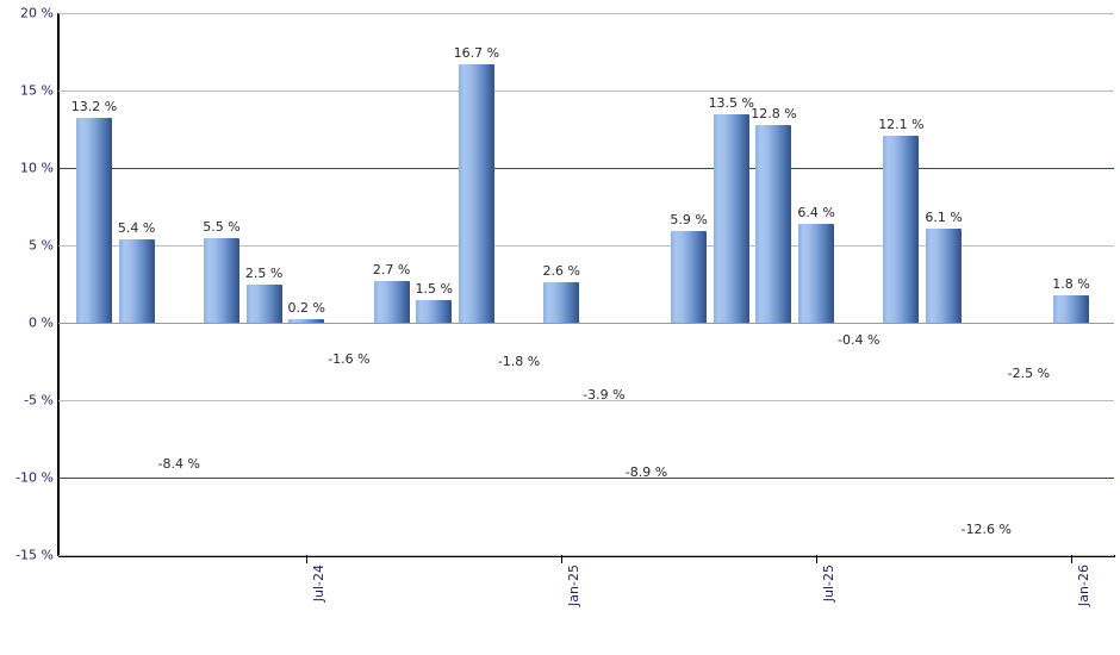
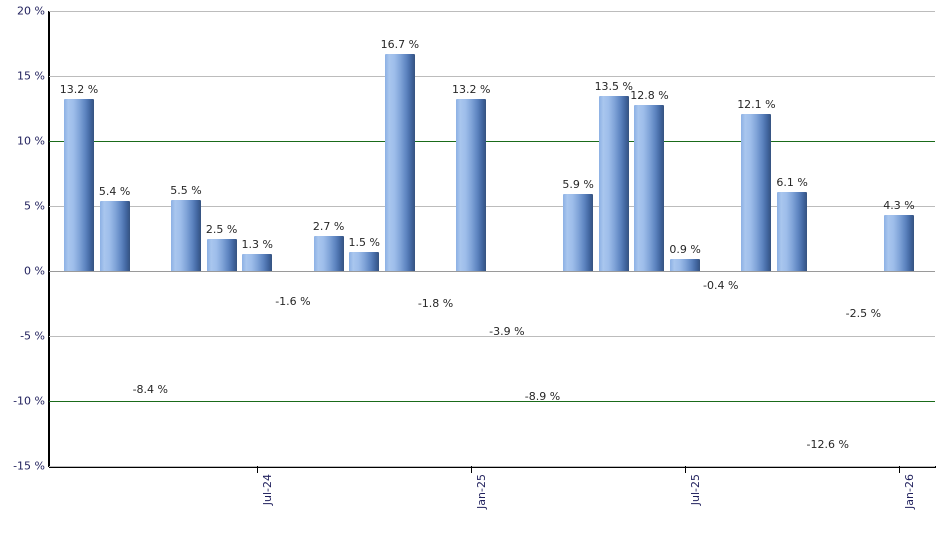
Jul-24: 0.2 -> 1.3
Jan-25: 2.6 -> 13.2
Jul-25: 6.4 -> 0.9
Jan-26: 1.8 -> 4.3
